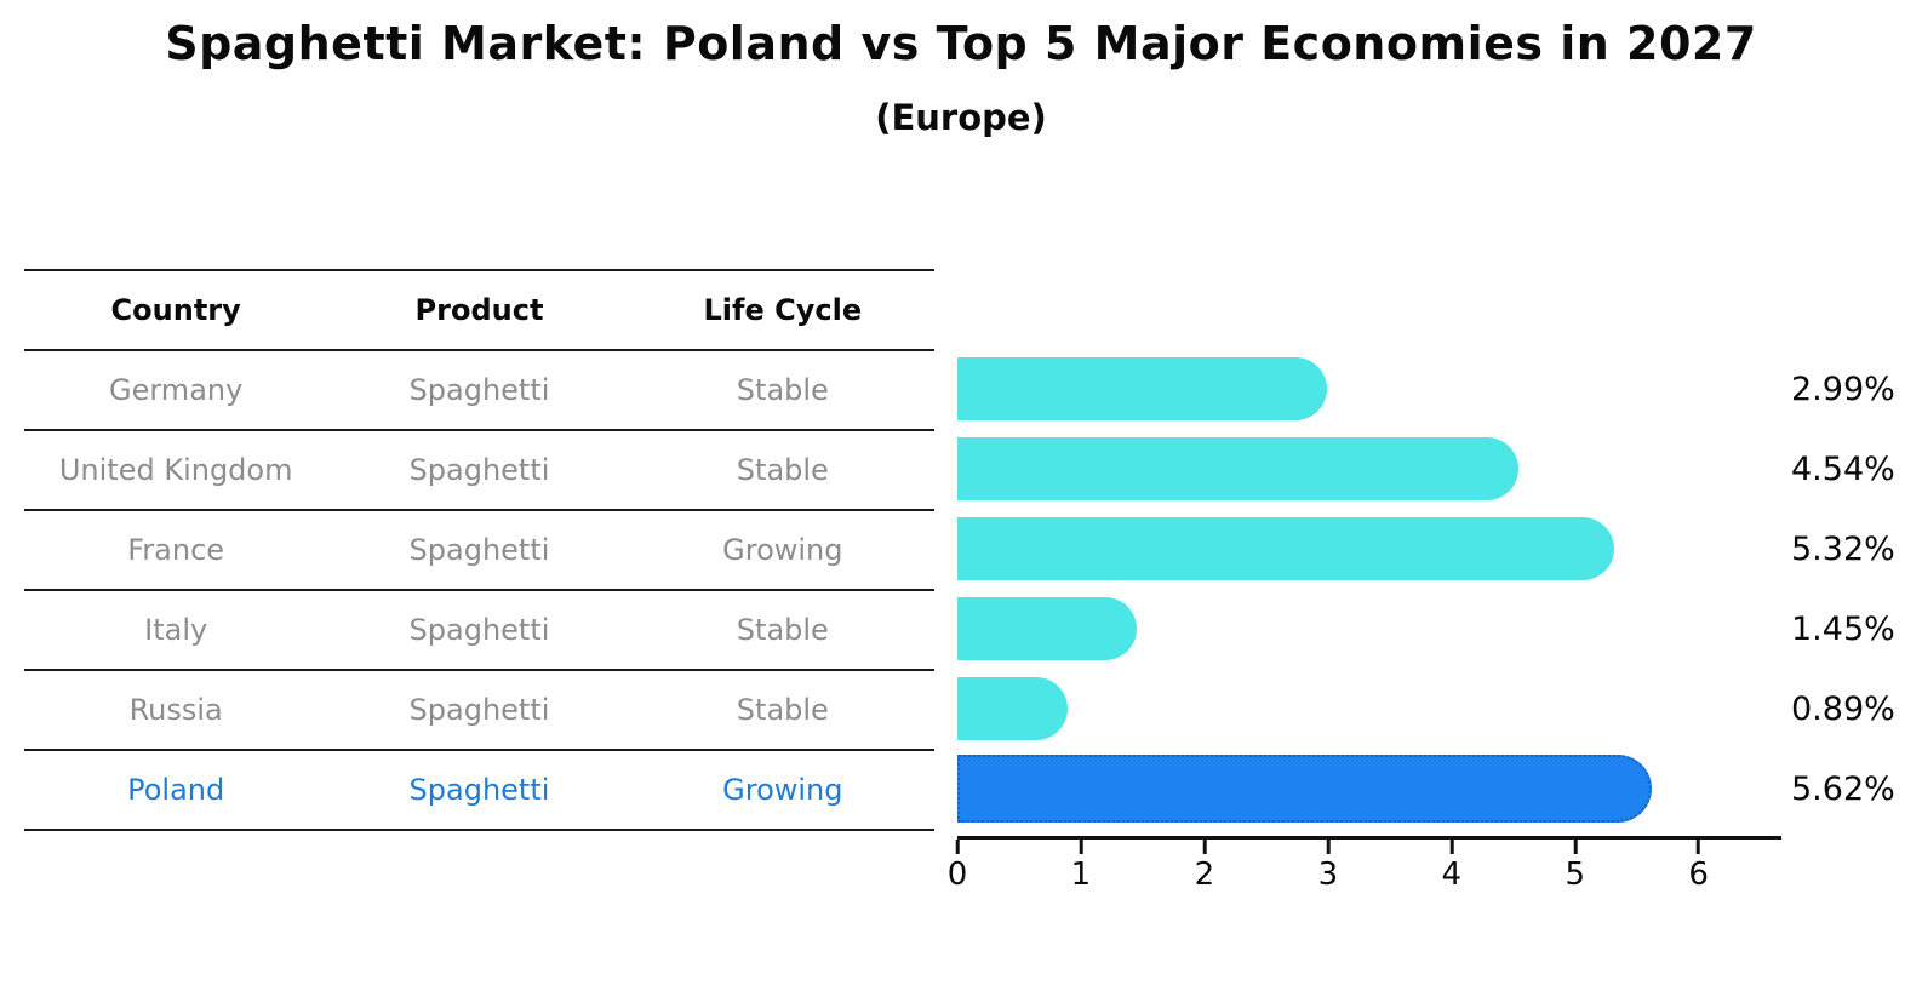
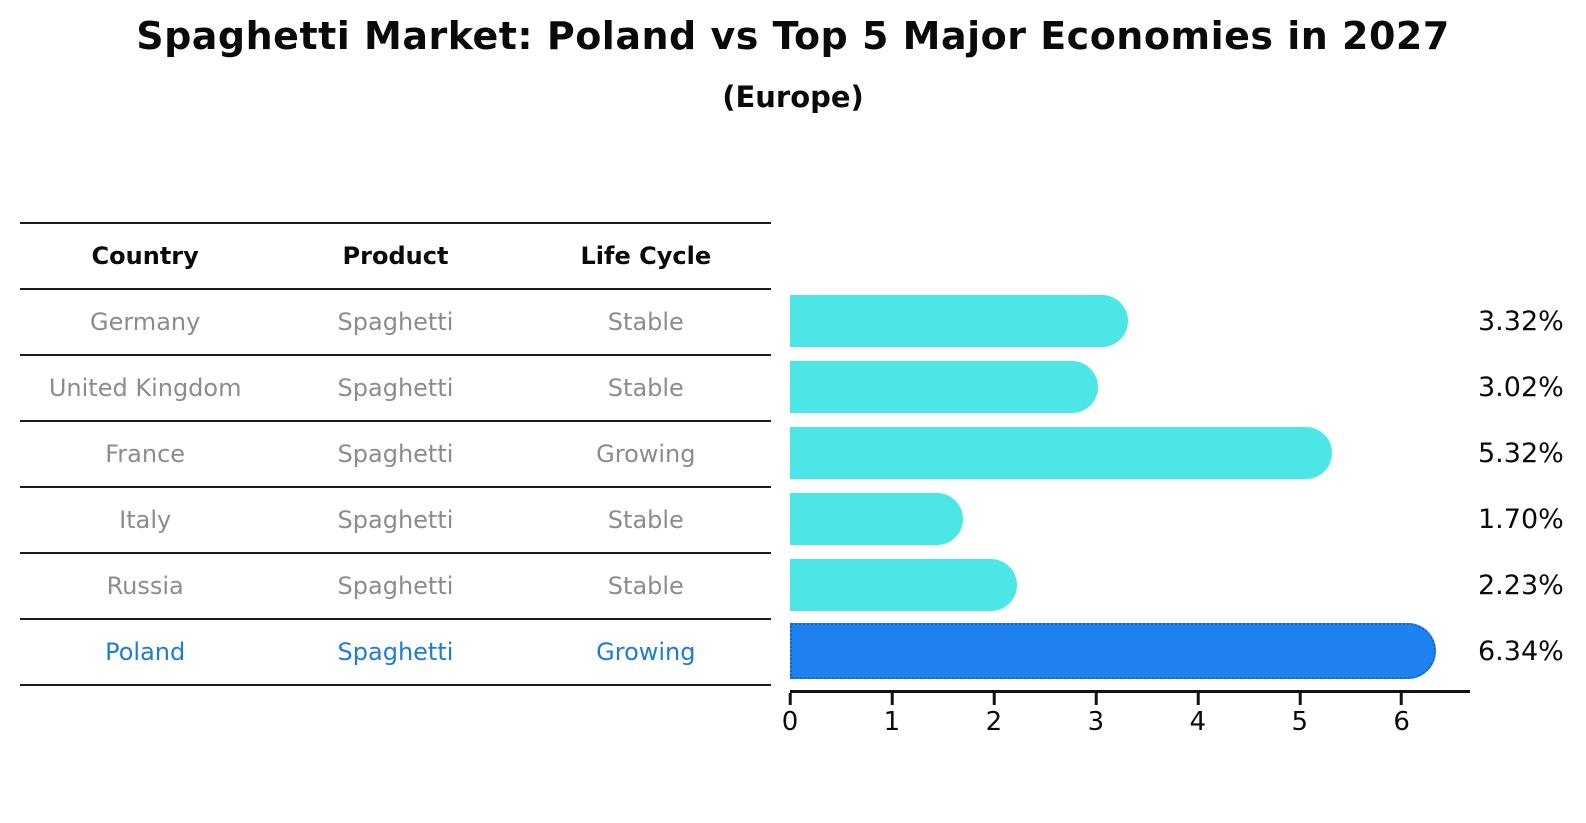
Germany: 2.99% -> 3.32%
United Kingdom: 4.54% -> 3.02%
Italy: 1.45% -> 1.70%
Russia: 0.89% -> 2.23%
Poland: 5.62% -> 6.34%
